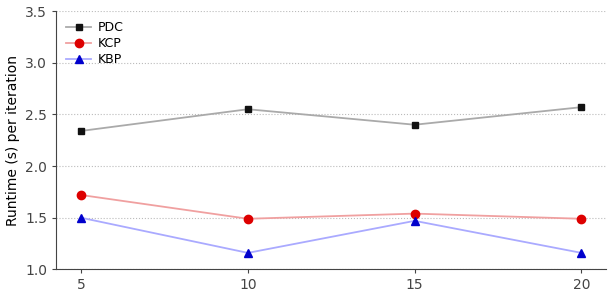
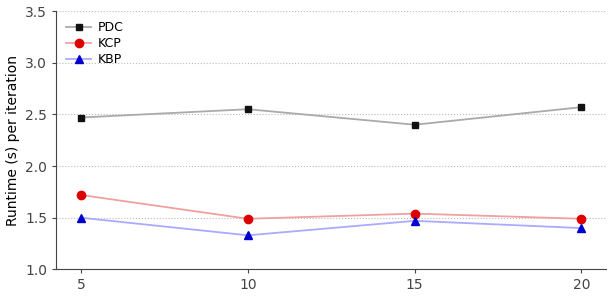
PDC/5: 2.34 -> 2.47
KBP/10: 1.16 -> 1.33
KBP/20: 1.16 -> 1.40
